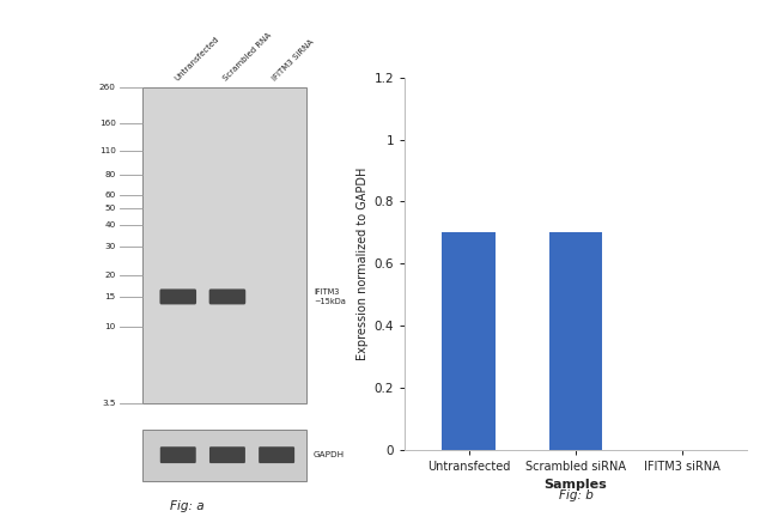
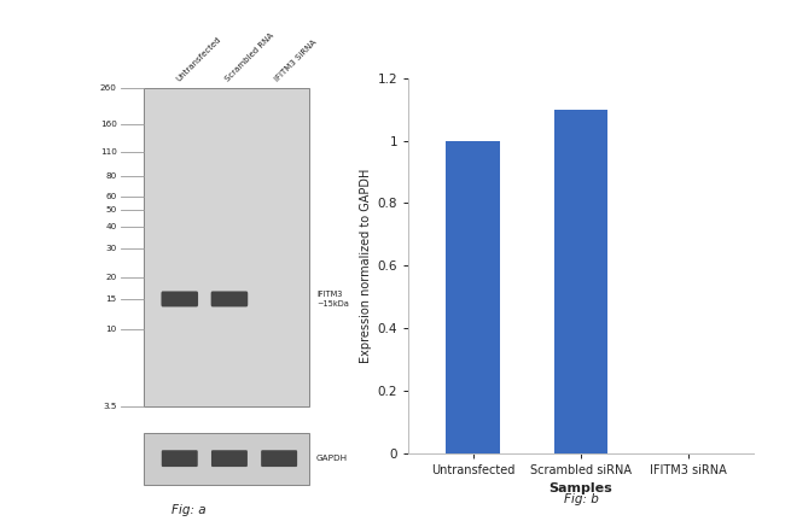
Untransfected: 0.7 -> 1.0
Scrambled siRNA: 0.7 -> 1.1
